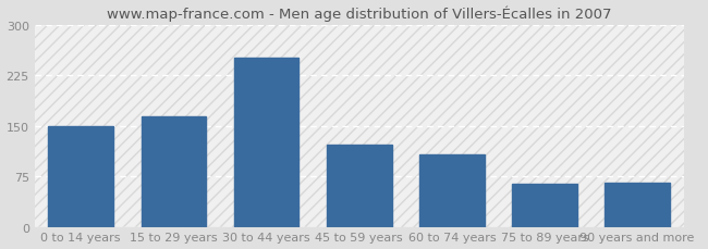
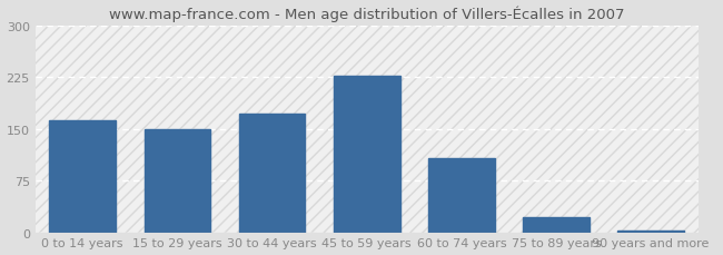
0 to 14 years: 150 -> 163
15 to 29 years: 164 -> 150
30 to 44 years: 252 -> 172
45 to 59 years: 122 -> 228
75 to 89 years: 64 -> 22
90 years and more: 66 -> 3
